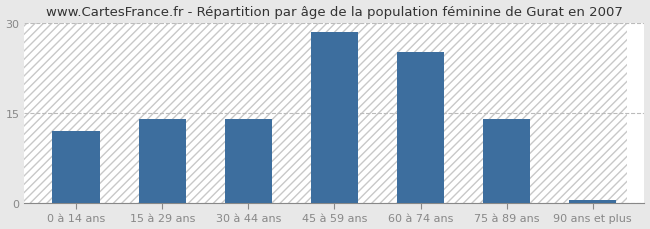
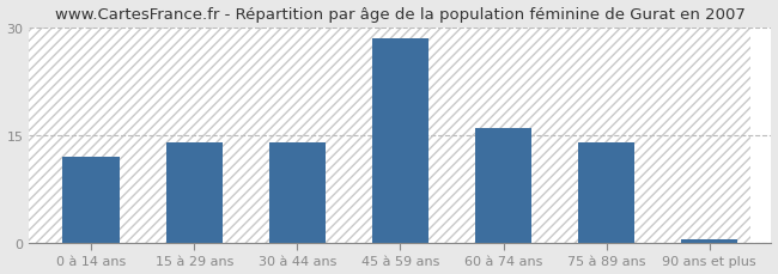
60 à 74 ans: 25.2 -> 16.0
